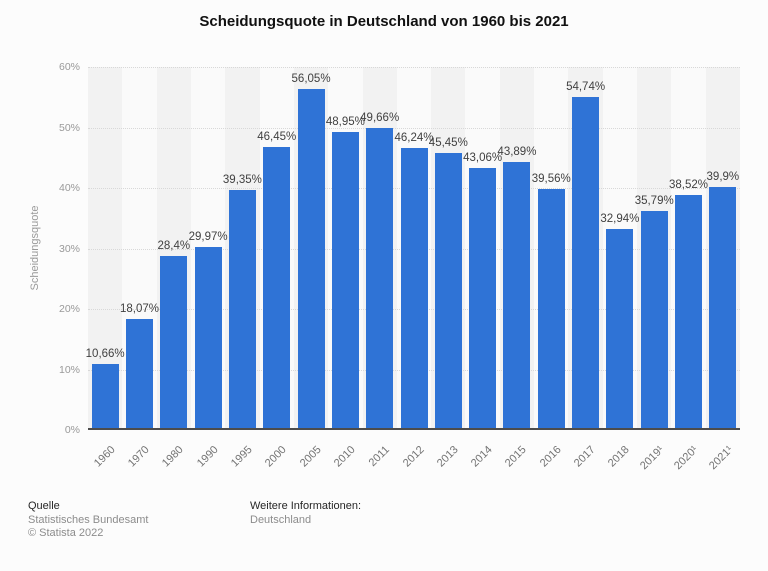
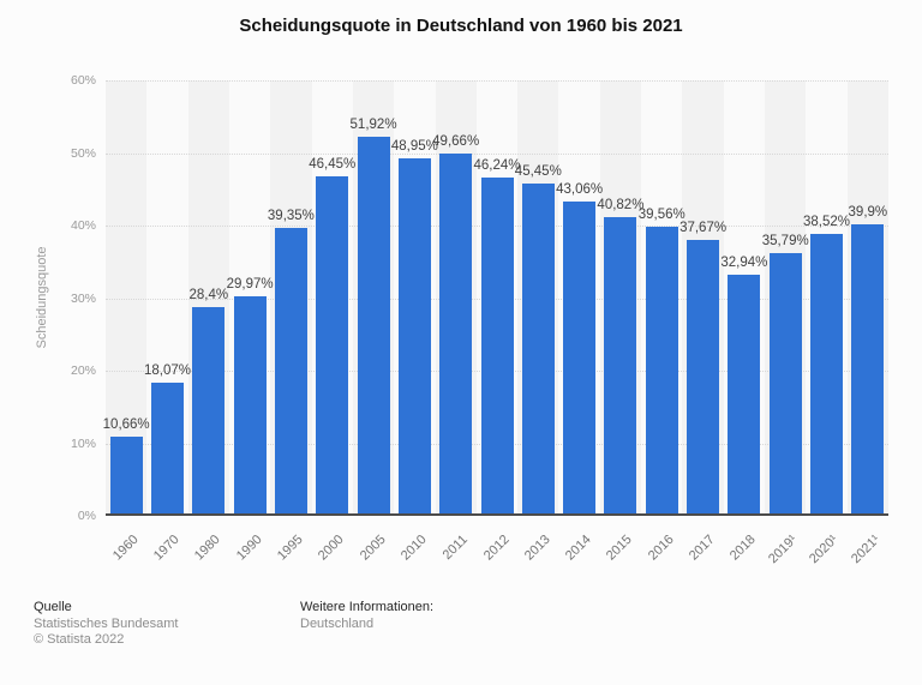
2005: 56,05% -> 51,92%
2015: 43,89% -> 40,82%
2017: 54,74% -> 37,67%
